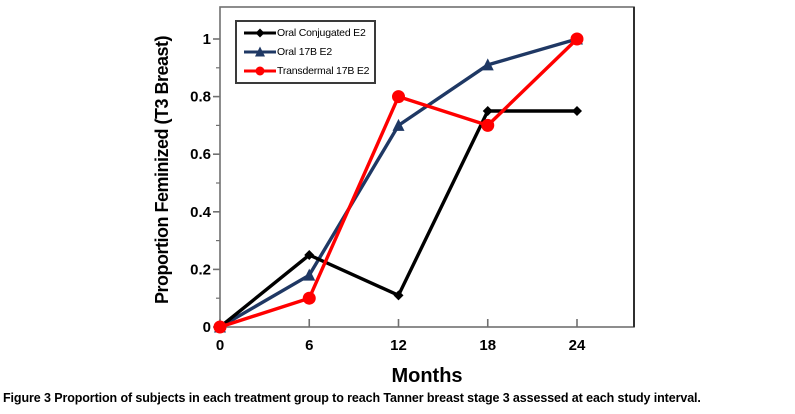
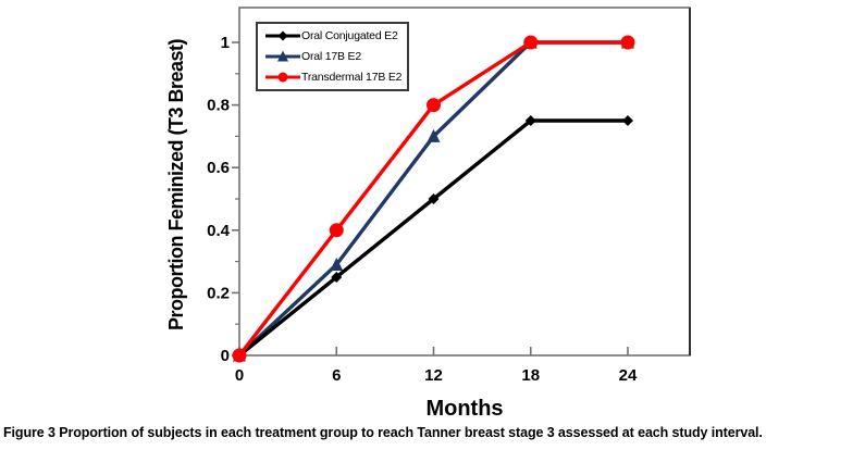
Oral 17B E2/6: 0.18 -> 0.29
Transdermal 17B E2/6: 0.1 -> 0.4
Oral Conjugated E2/12: 0.11 -> 0.50
Oral 17B E2/18: 0.91 -> 1.00
Transdermal 17B E2/18: 0.7 -> 1.0
